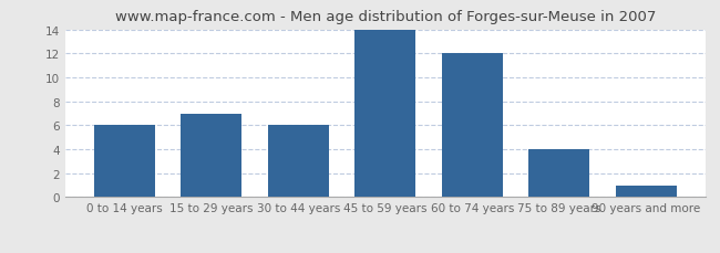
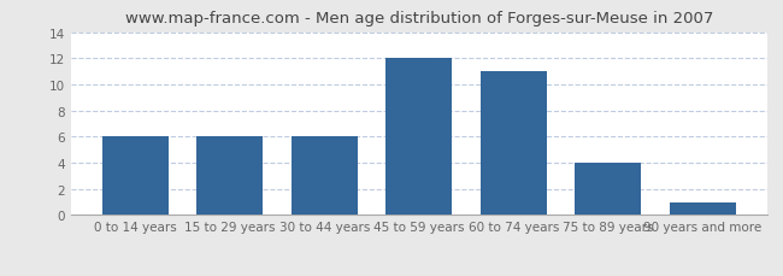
15 to 29 years: 7 -> 6
45 to 59 years: 14 -> 12
60 to 74 years: 12 -> 11
